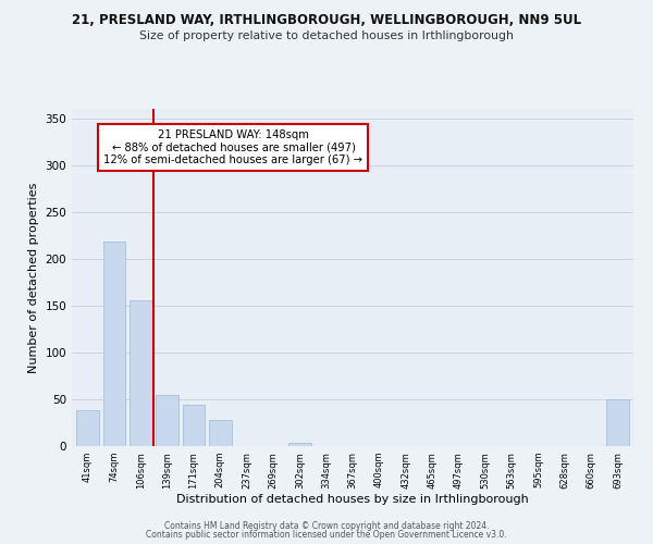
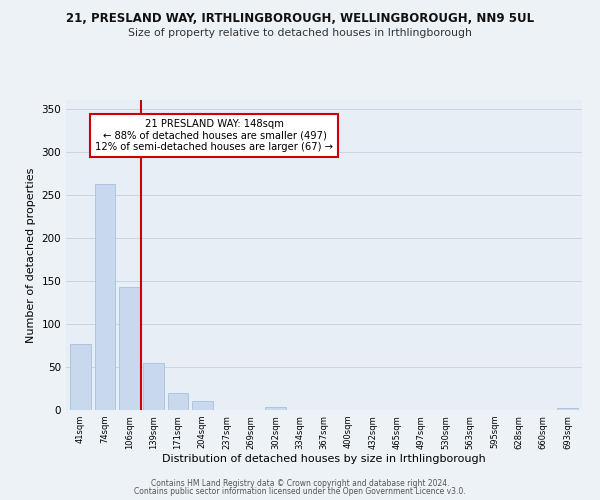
41sqm: 38 -> 77
74sqm: 218 -> 262
106sqm: 156 -> 143
171sqm: 44 -> 20
204sqm: 28 -> 11
693sqm: 50 -> 2
